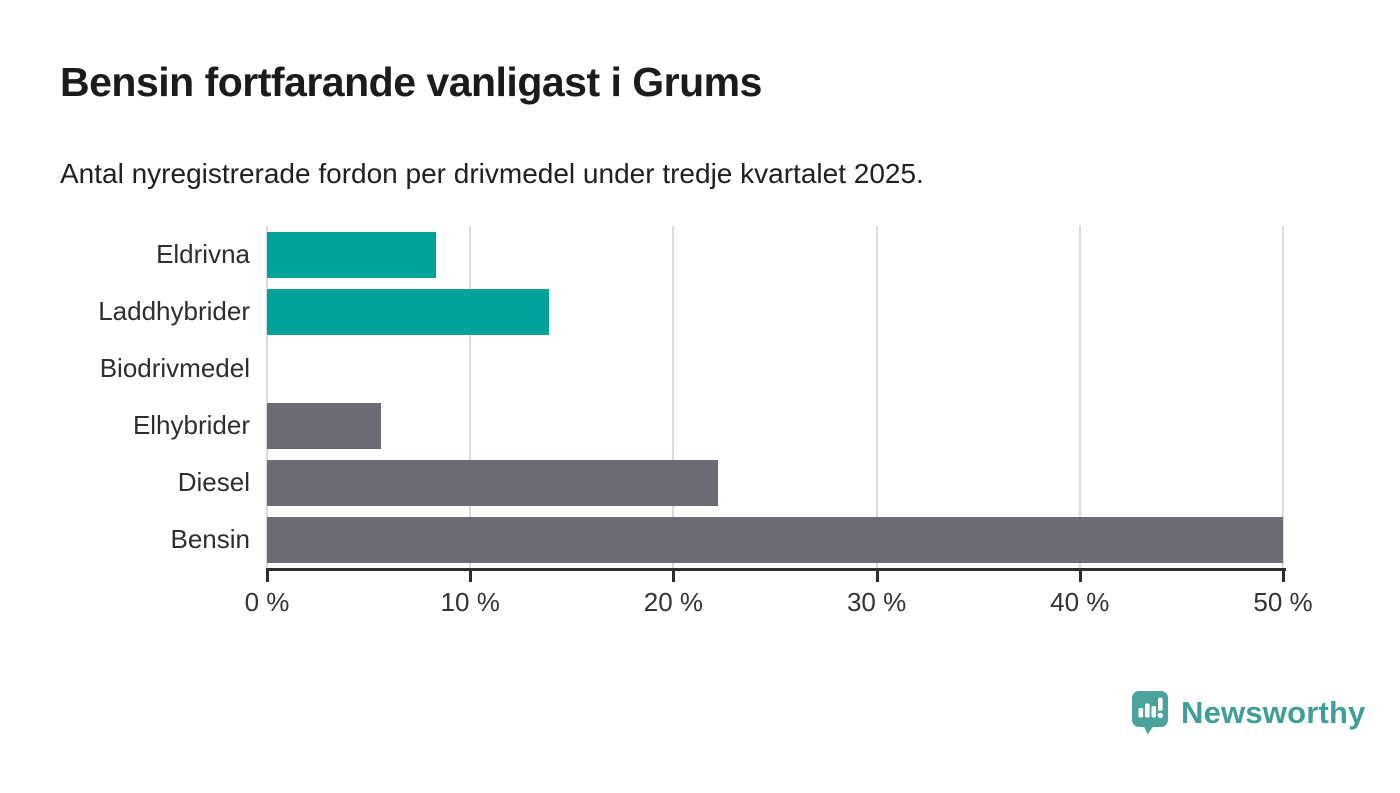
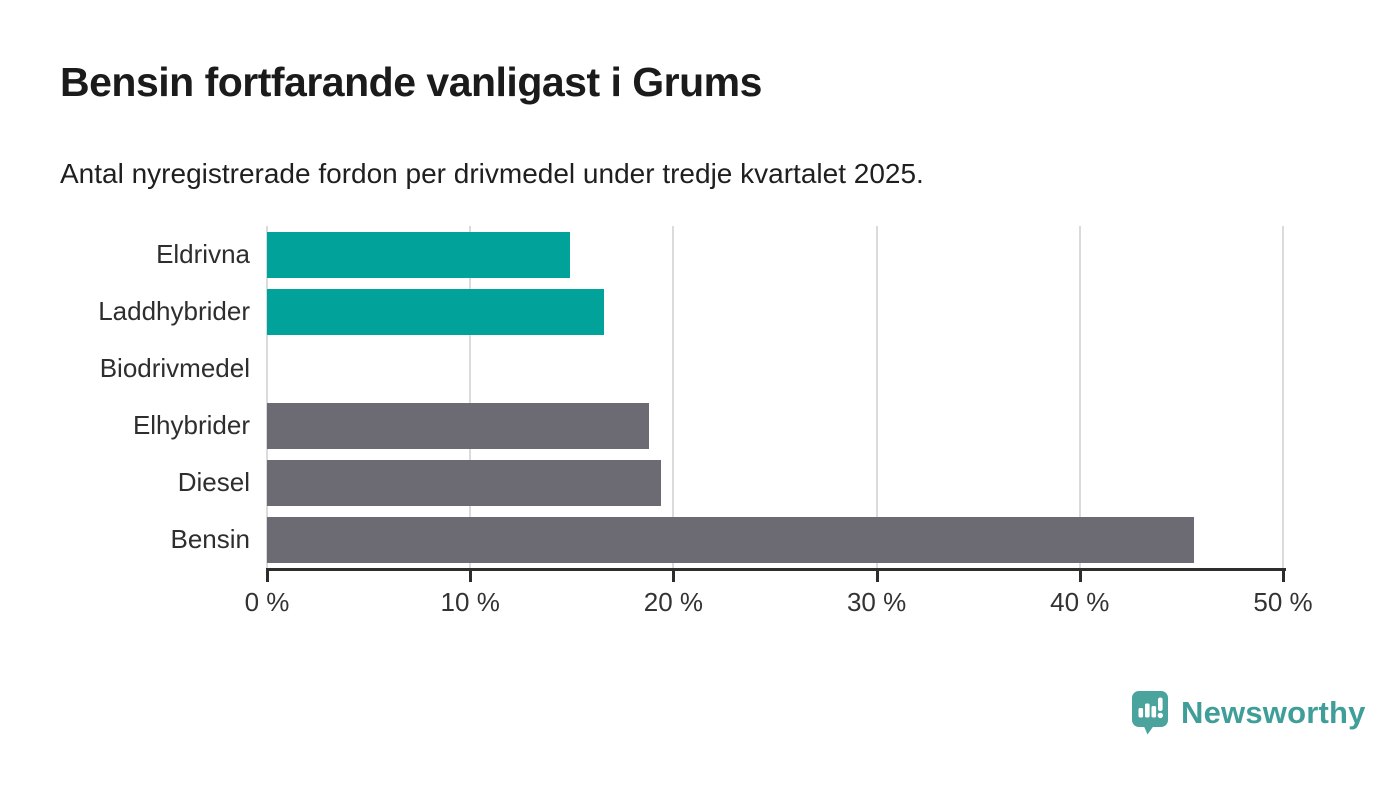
Eldrivna: 8.3% -> 14.9%
Laddhybrider: 13.9% -> 16.6%
Elhybrider: 5.6% -> 18.8%
Diesel: 22.2% -> 19.4%
Bensin: 50.0% -> 45.6%
